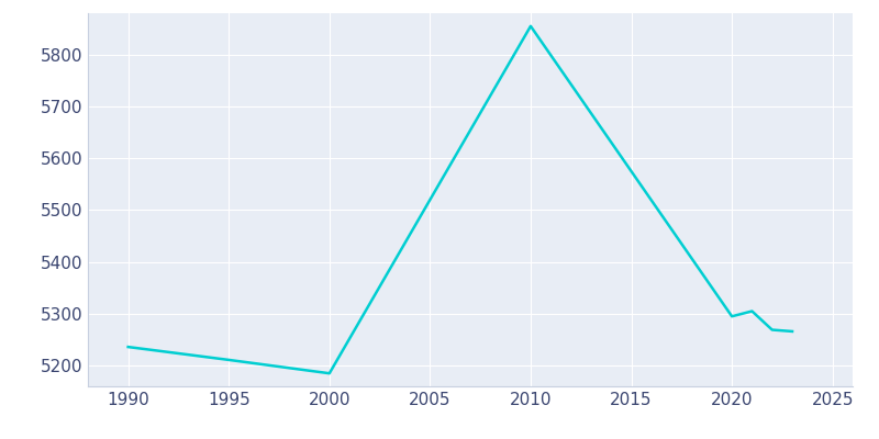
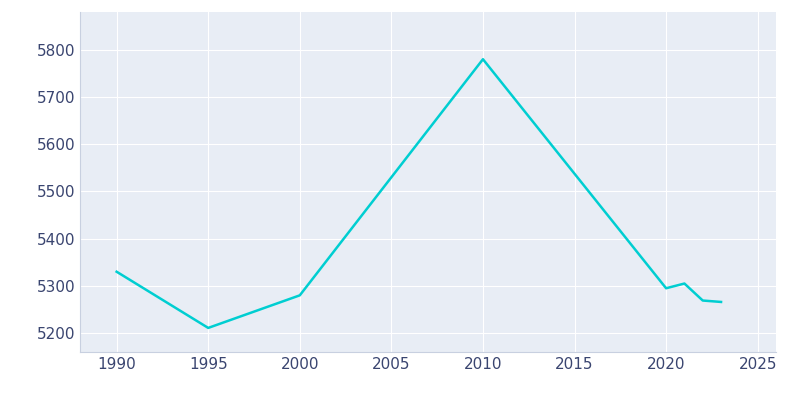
1990: 5236 -> 5330
2000: 5185 -> 5280
2010: 5855 -> 5780
